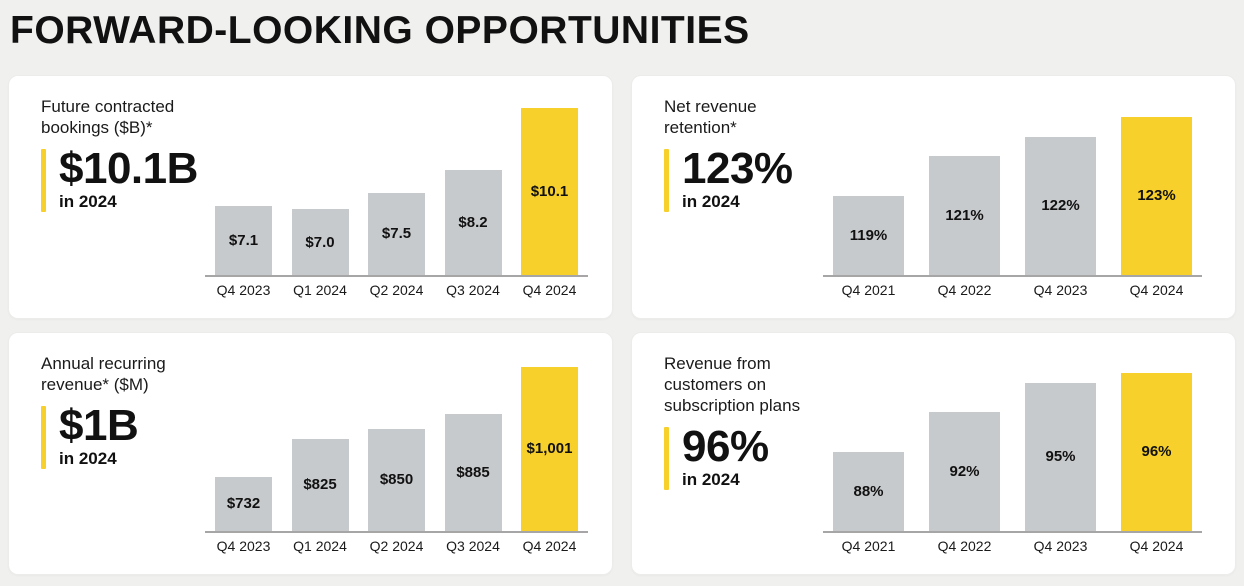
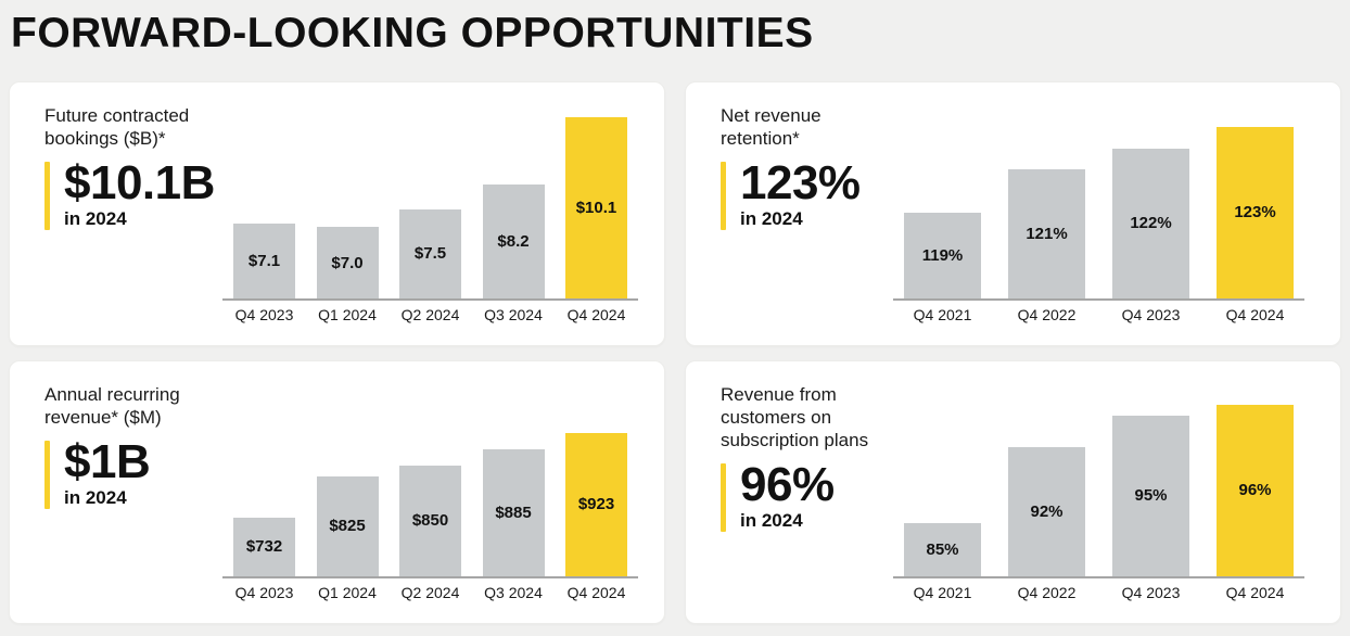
Annual recurring revenue* ($M)/Q4 2024: $1,001 -> $923
Revenue from customers on subscription plans/Q4 2021: 88% -> 85%
